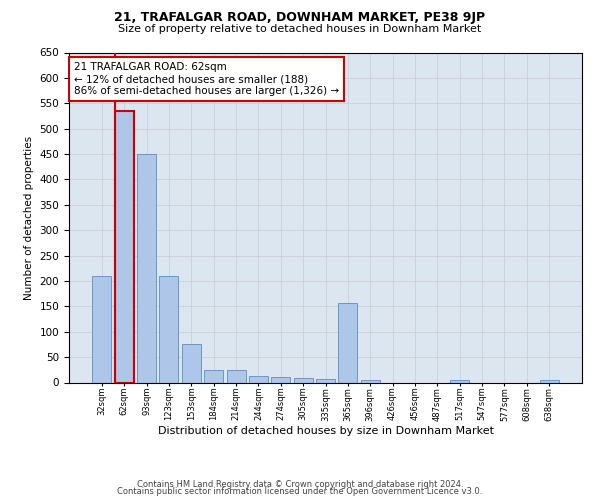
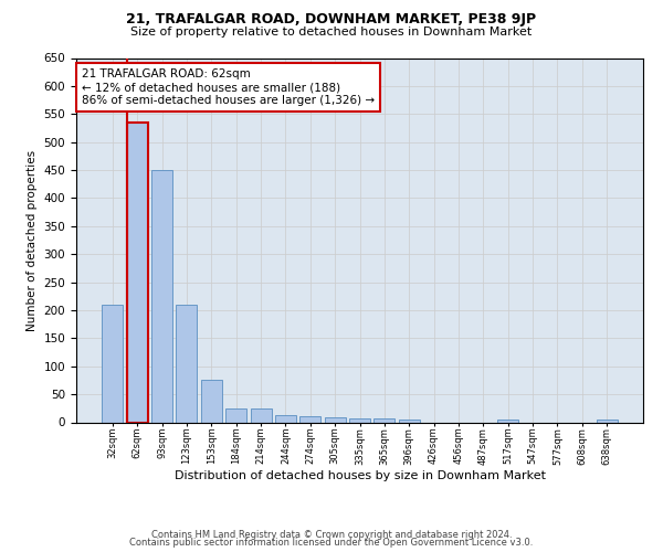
365sqm: 156 -> 7
